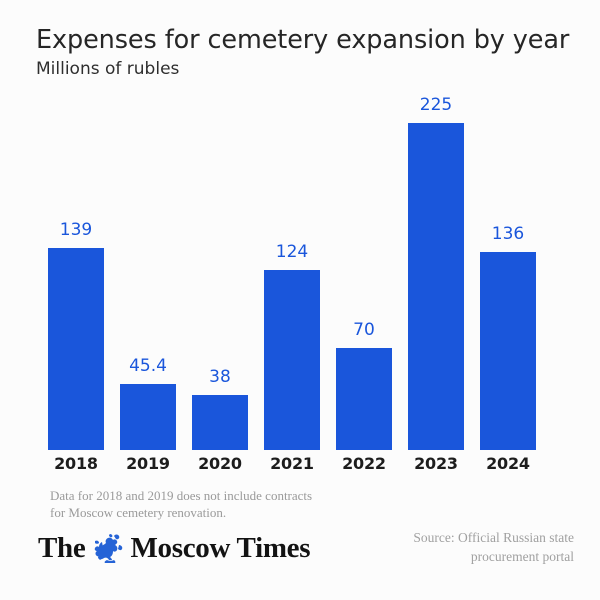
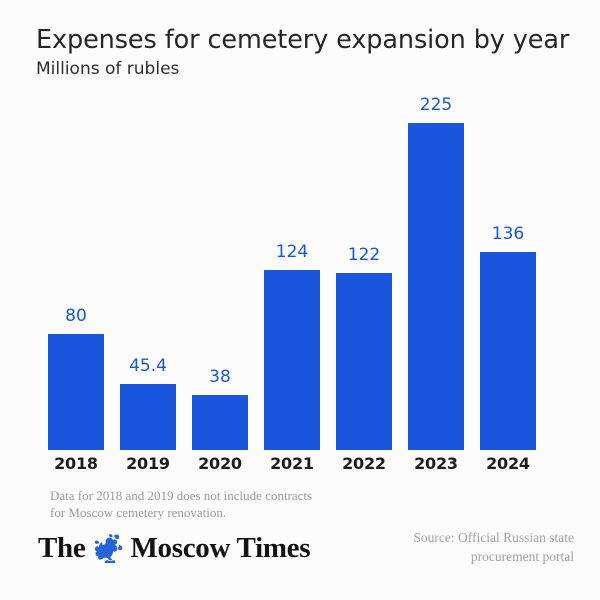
2018: 139 -> 80
2022: 70 -> 122
